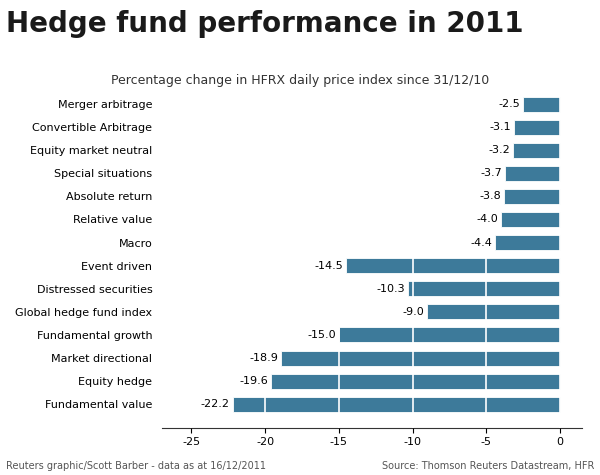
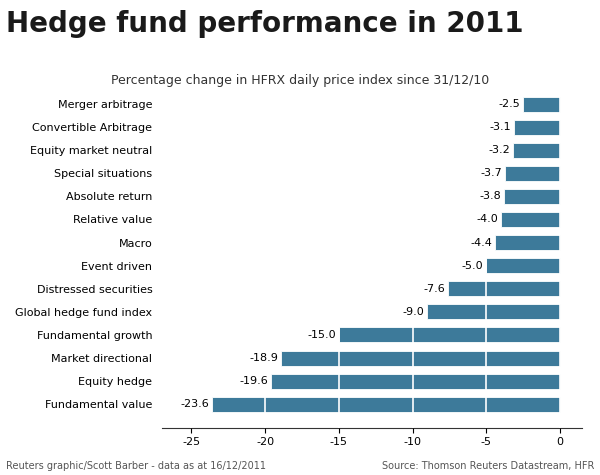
Event driven: -14.5 -> -5.0
Distressed securities: -10.3 -> -7.6
Fundamental value: -22.2 -> -23.6
